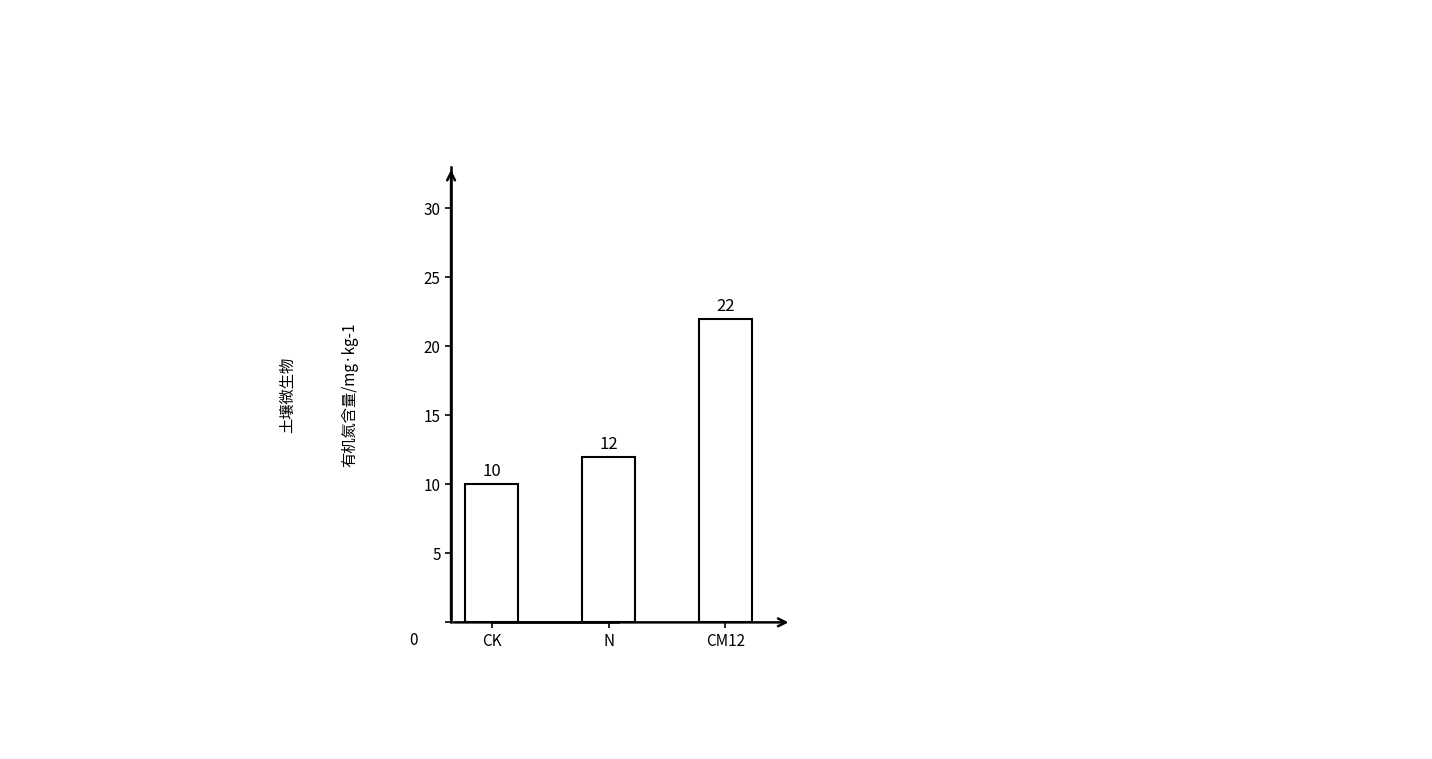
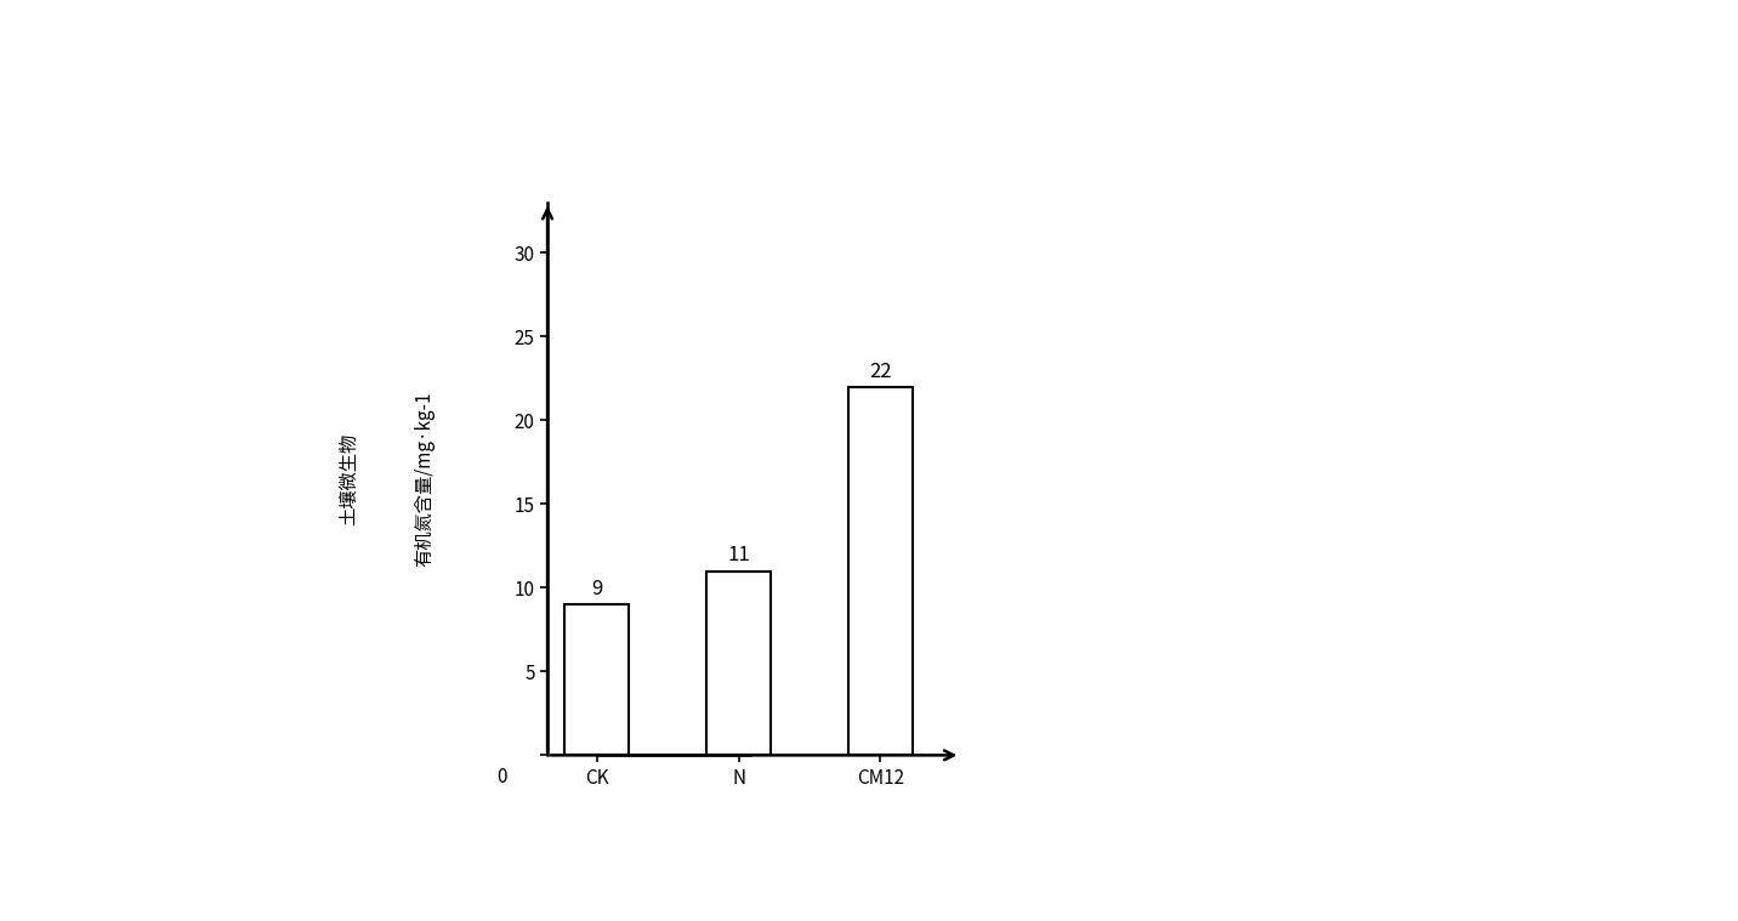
CK: 10 -> 9
N: 12 -> 11
